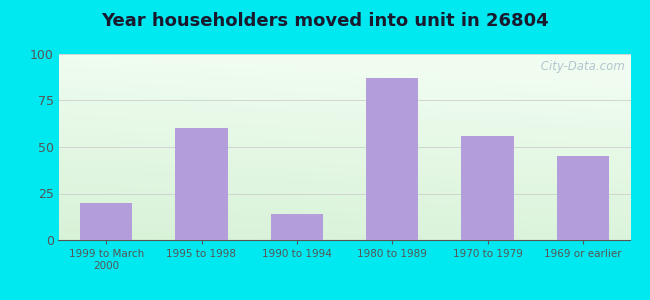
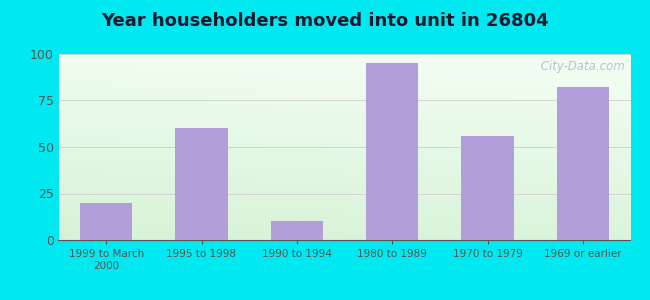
1990 to 1994: 14 -> 10
1980 to 1989: 87 -> 95
1969 or earlier: 45 -> 82
